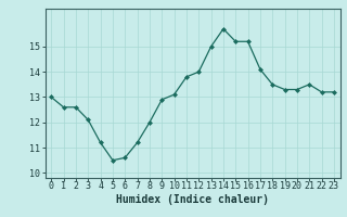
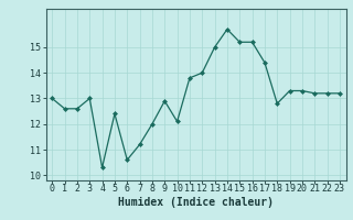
3: 12.1 -> 13.0
4: 11.2 -> 10.3
5: 10.5 -> 12.4
10: 13.1 -> 12.1
17: 14.1 -> 14.4
18: 13.5 -> 12.8
21: 13.5 -> 13.2
